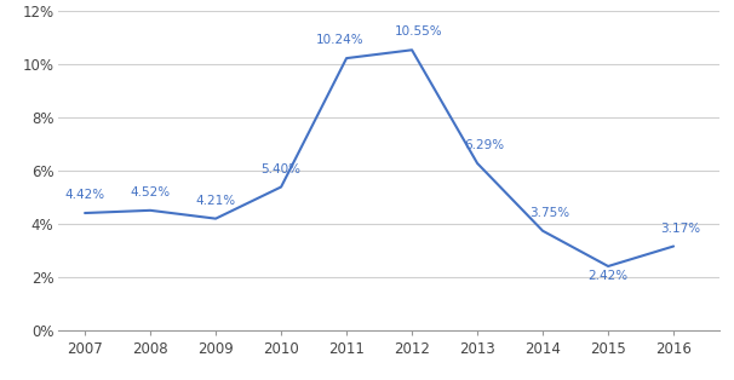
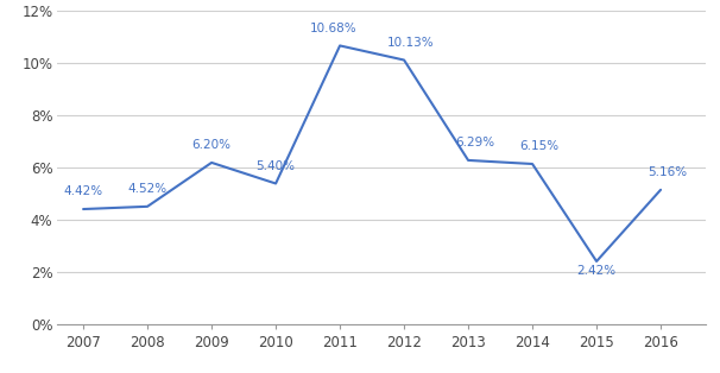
2009: 4.21% -> 6.20%
2011: 10.24% -> 10.68%
2012: 10.55% -> 10.13%
2014: 3.75% -> 6.15%
2016: 3.17% -> 5.16%
